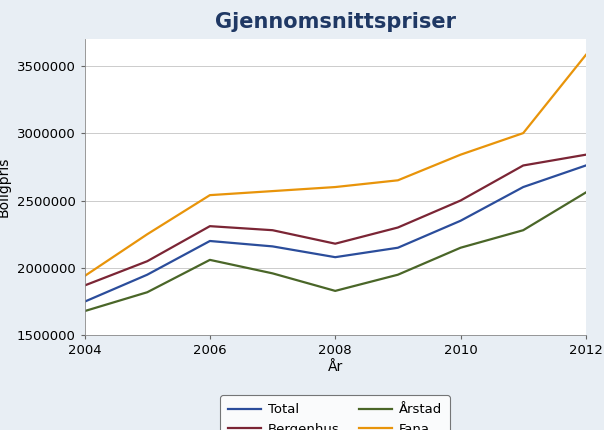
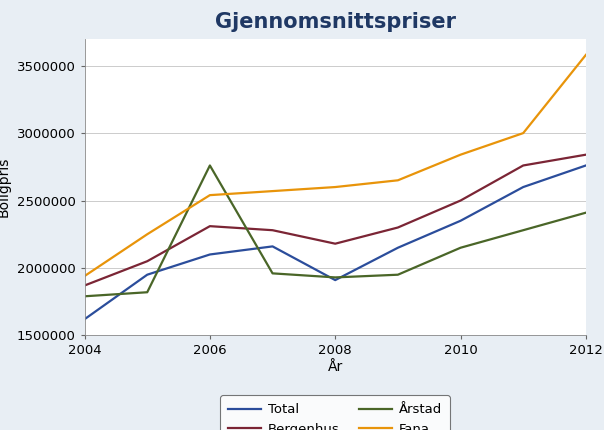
Total/2004: 1750000 -> 1620000
Årstad/2004: 1680000 -> 1790000
Total/2006: 2200000 -> 2100000
Årstad/2006: 2060000 -> 2760000
Total/2008: 2080000 -> 1910000
Årstad/2008: 1830000 -> 1930000
Årstad/2012: 2560000 -> 2410000
